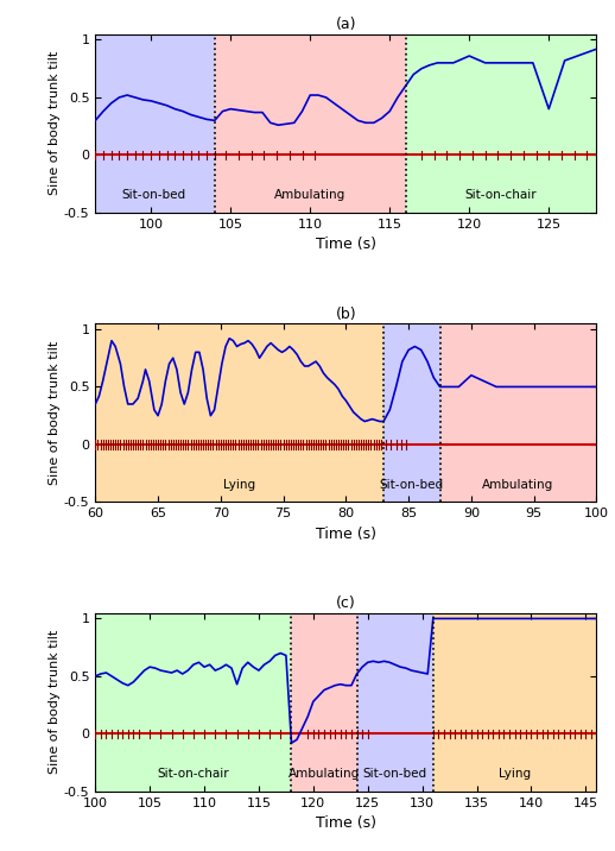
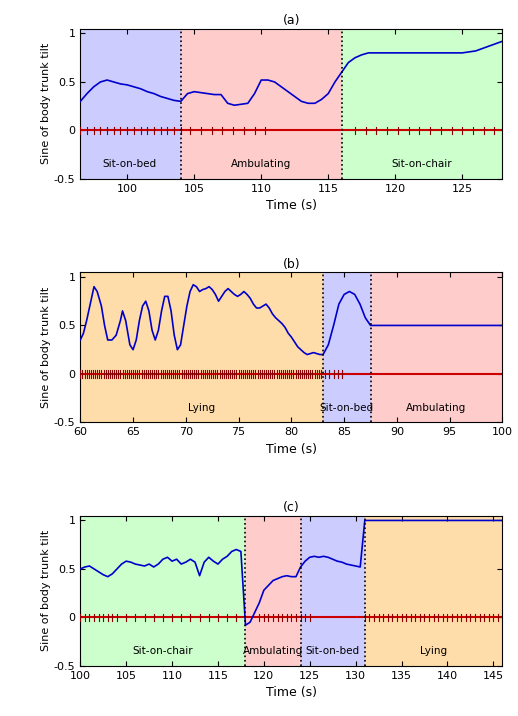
(a)/120: 0.86 -> 0.80
(a)/125: 0.40 -> 0.80
(b)/90: 0.60 -> 0.50
